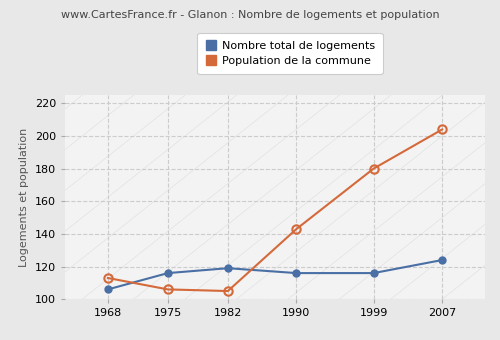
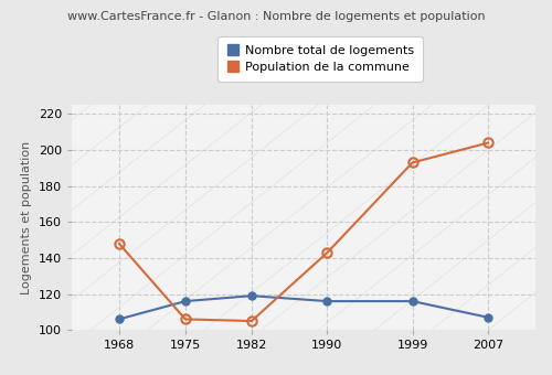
Population de la commune/1968: 113 -> 148
Population de la commune/1999: 180 -> 193
Nombre total de logements/2007: 124 -> 107
